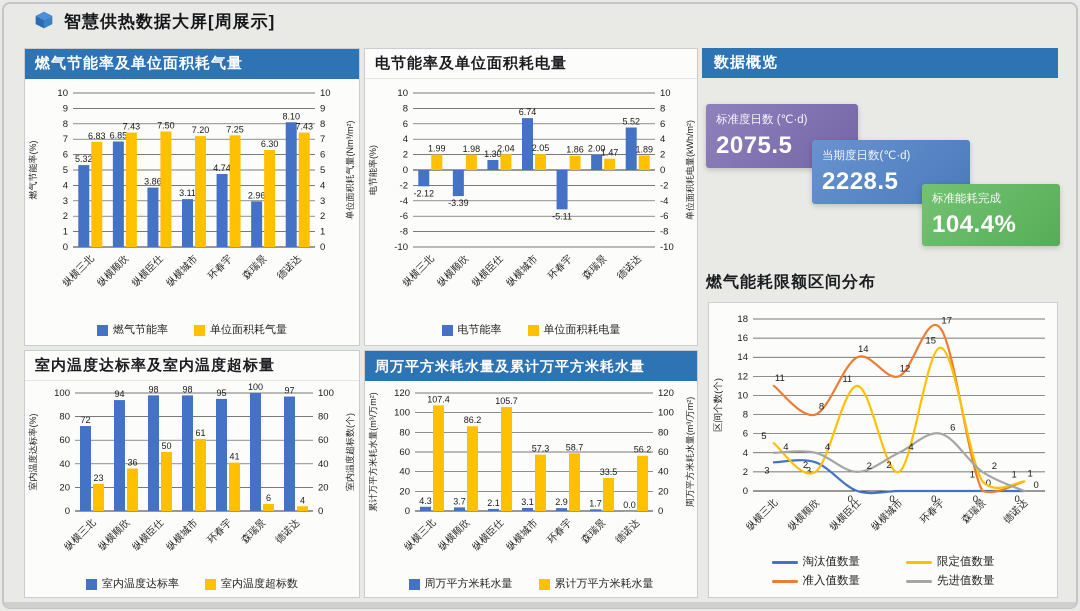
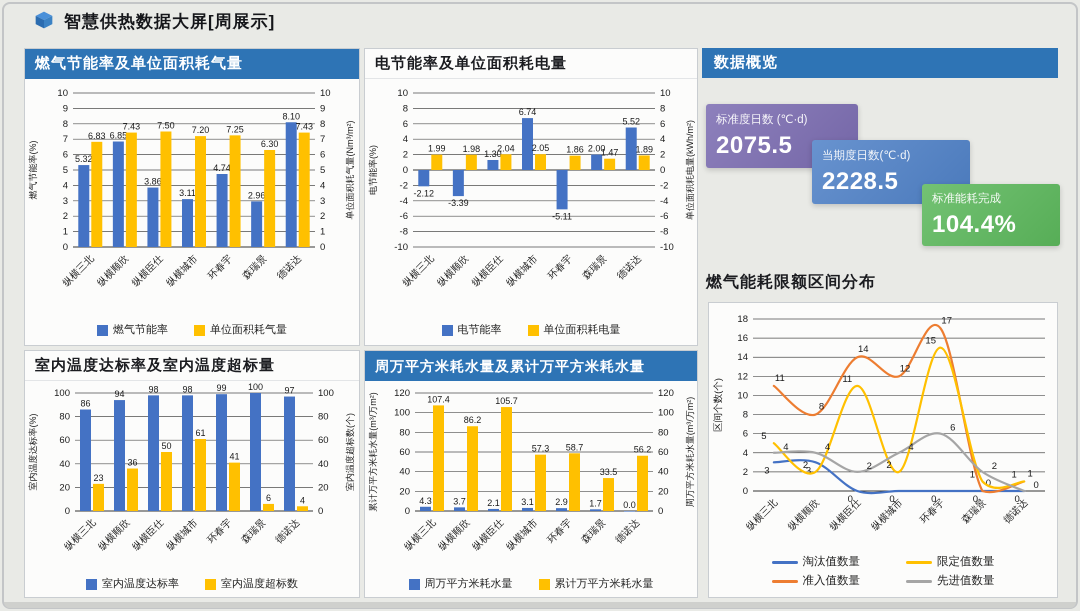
室内温度达标率及室内温度超标量/室内温度达标率/纵横三北: 72 -> 86
室内温度达标率及室内温度超标量/室内温度达标率/环春宇: 95 -> 99
